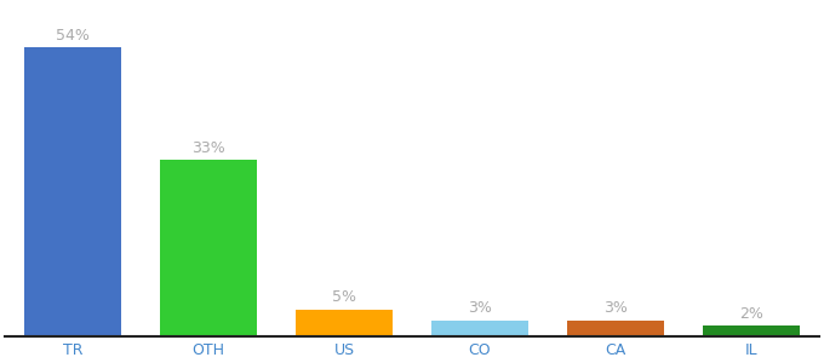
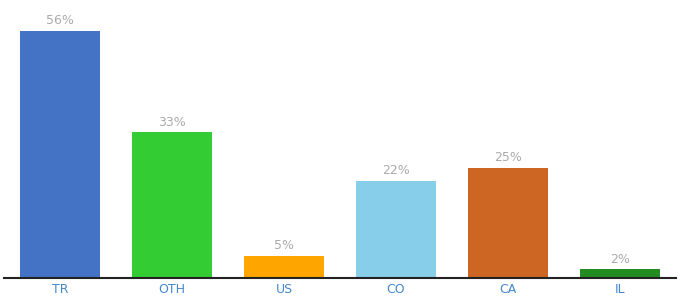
TR: 54% -> 56%
CO: 3% -> 22%
CA: 3% -> 25%
